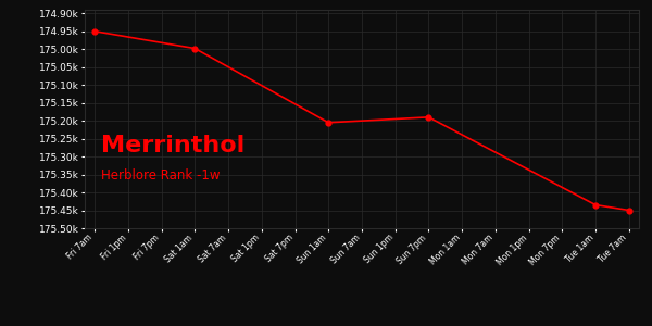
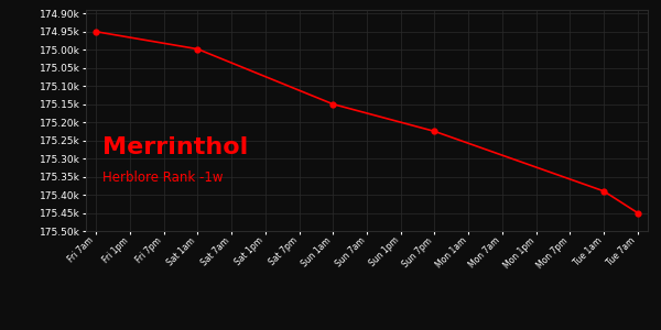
Sun 1am: 175.205k -> 175.150k
Sun 7pm: 175.190k -> 175.225k
Tue 1am: 175.435k -> 175.390k
